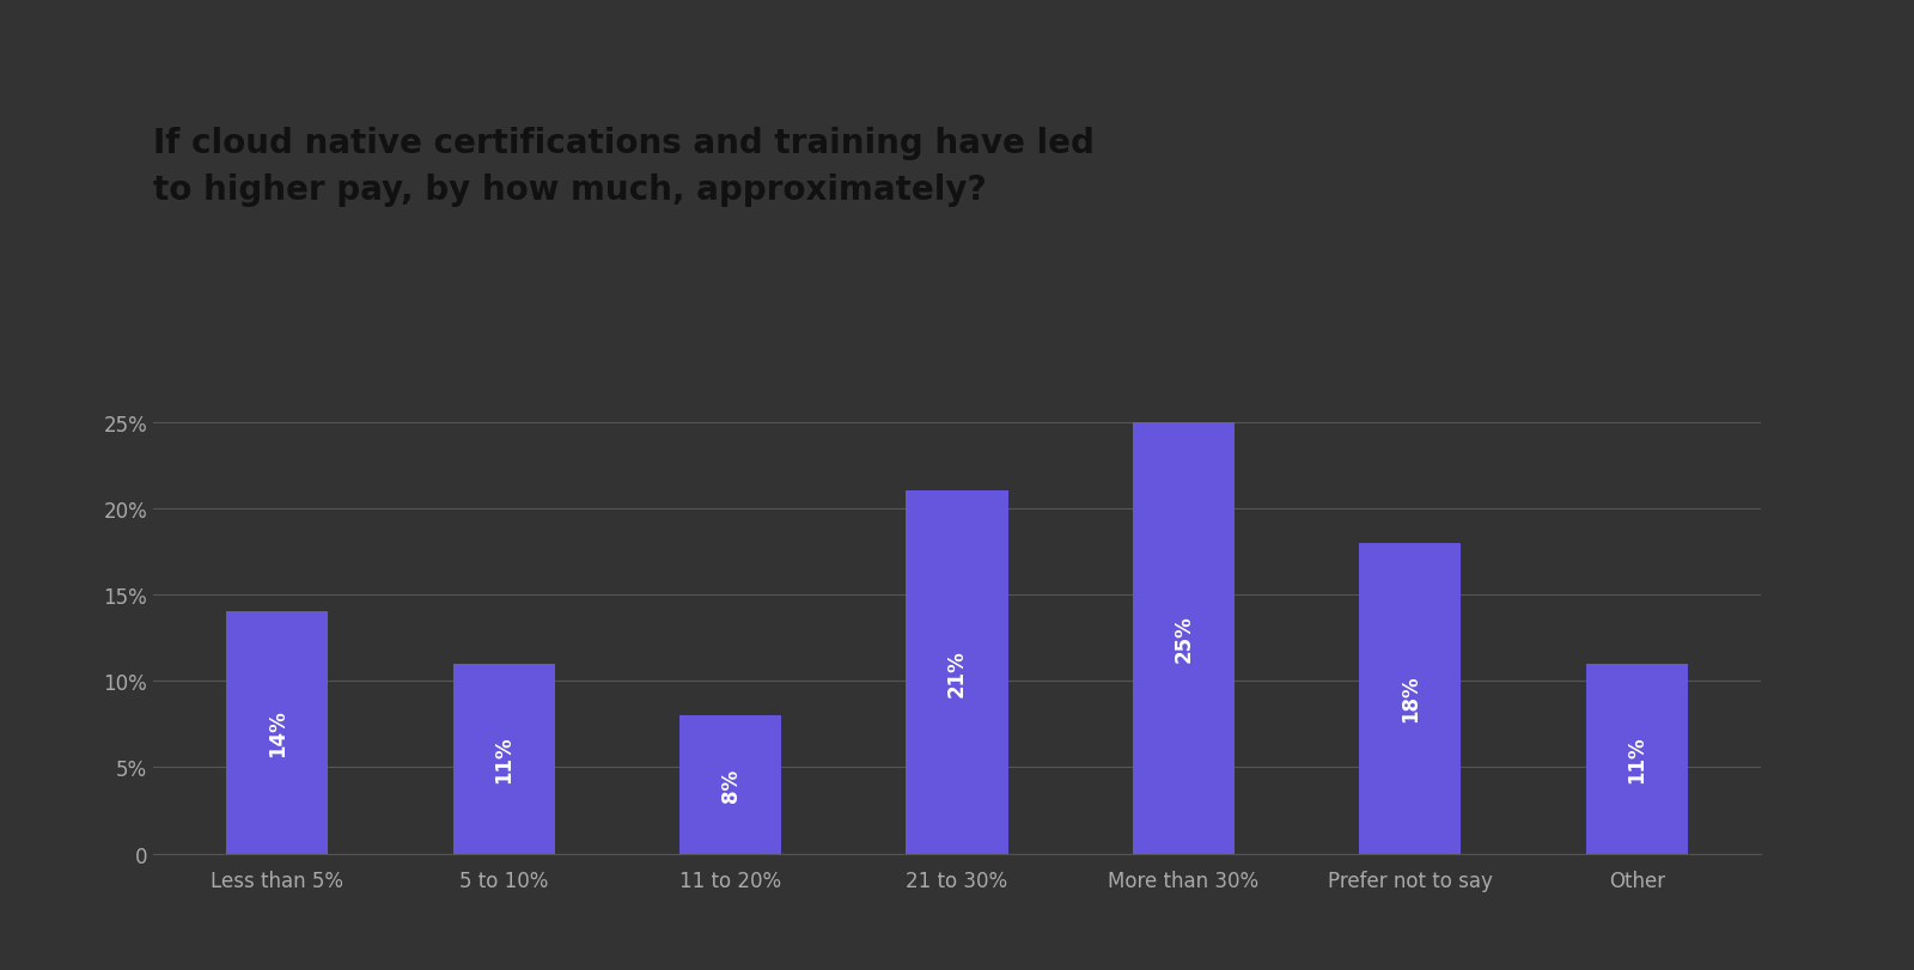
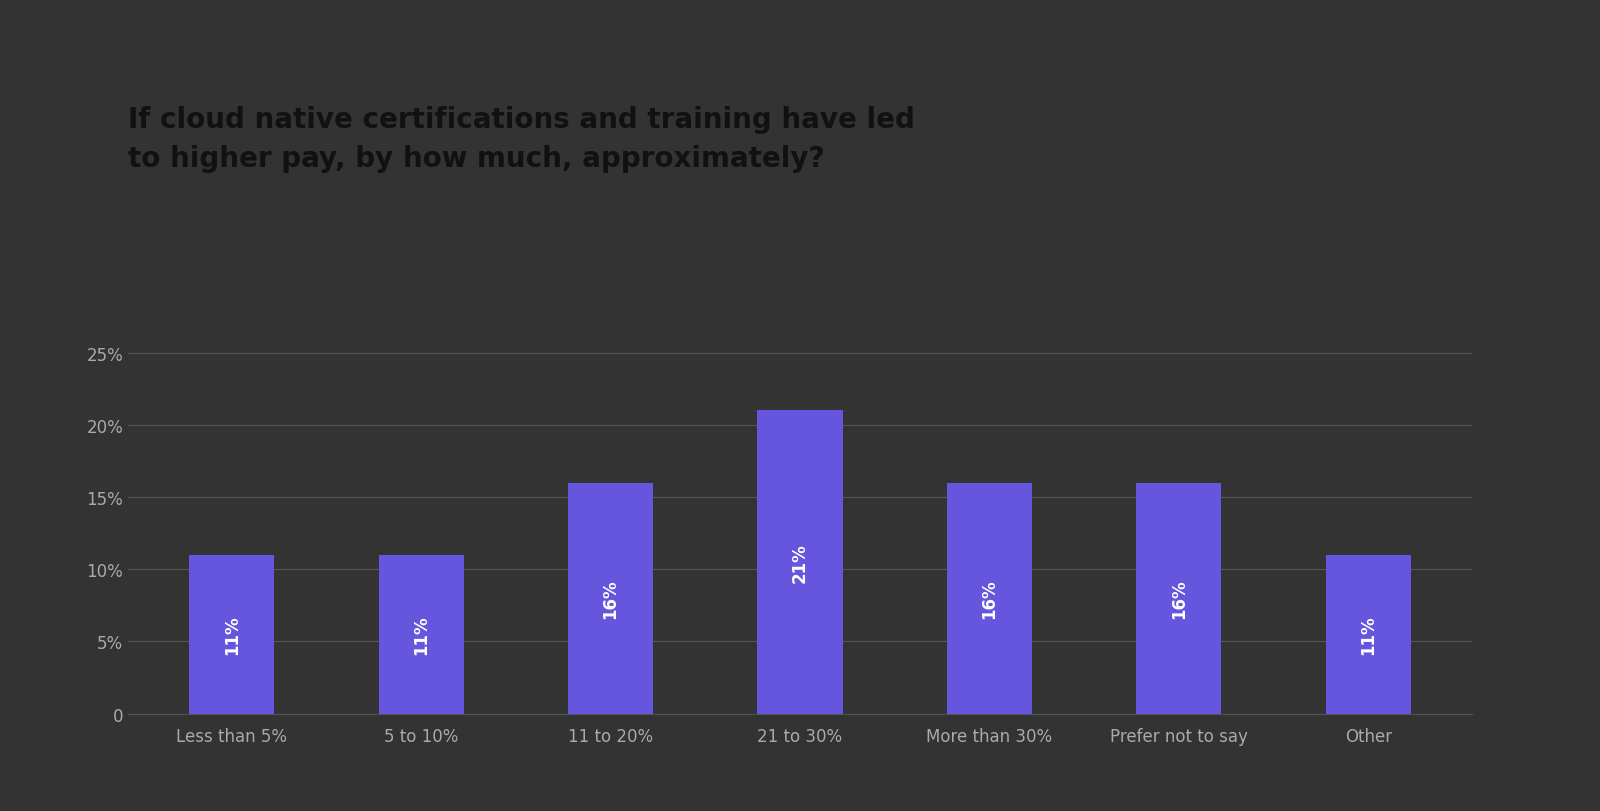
Less than 5%: 14% -> 11%
11 to 20%: 8% -> 16%
More than 30%: 25% -> 16%
Prefer not to say: 18% -> 16%
